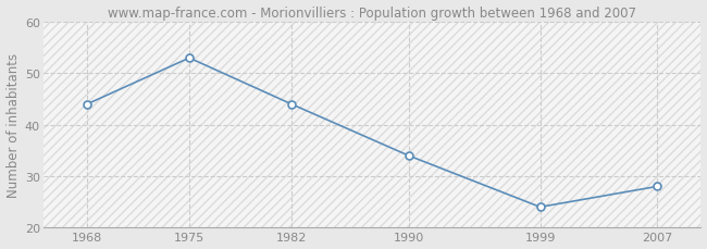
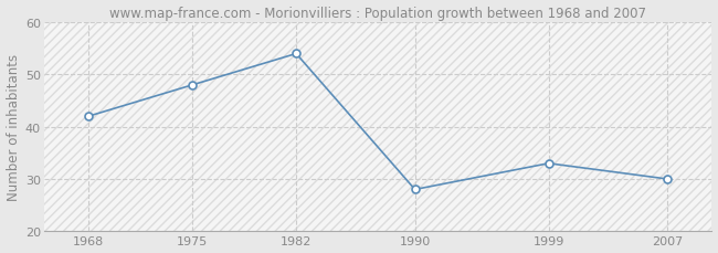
1968: 44 -> 42
1975: 53 -> 48
1982: 44 -> 54
1990: 34 -> 28
1999: 24 -> 33
2007: 28 -> 30
